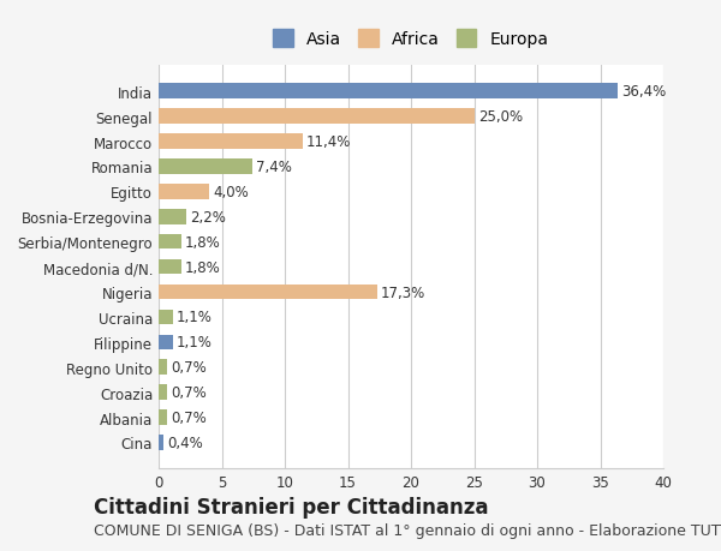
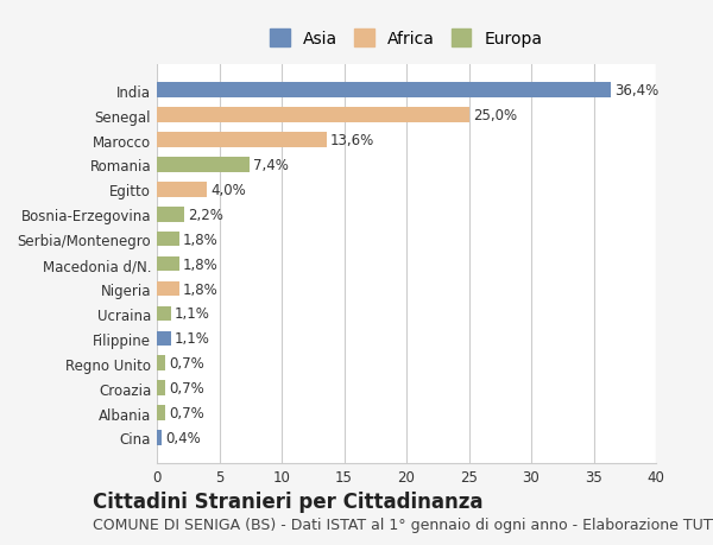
Marocco: 11,4% -> 13,6%
Nigeria: 17,3% -> 1,8%
